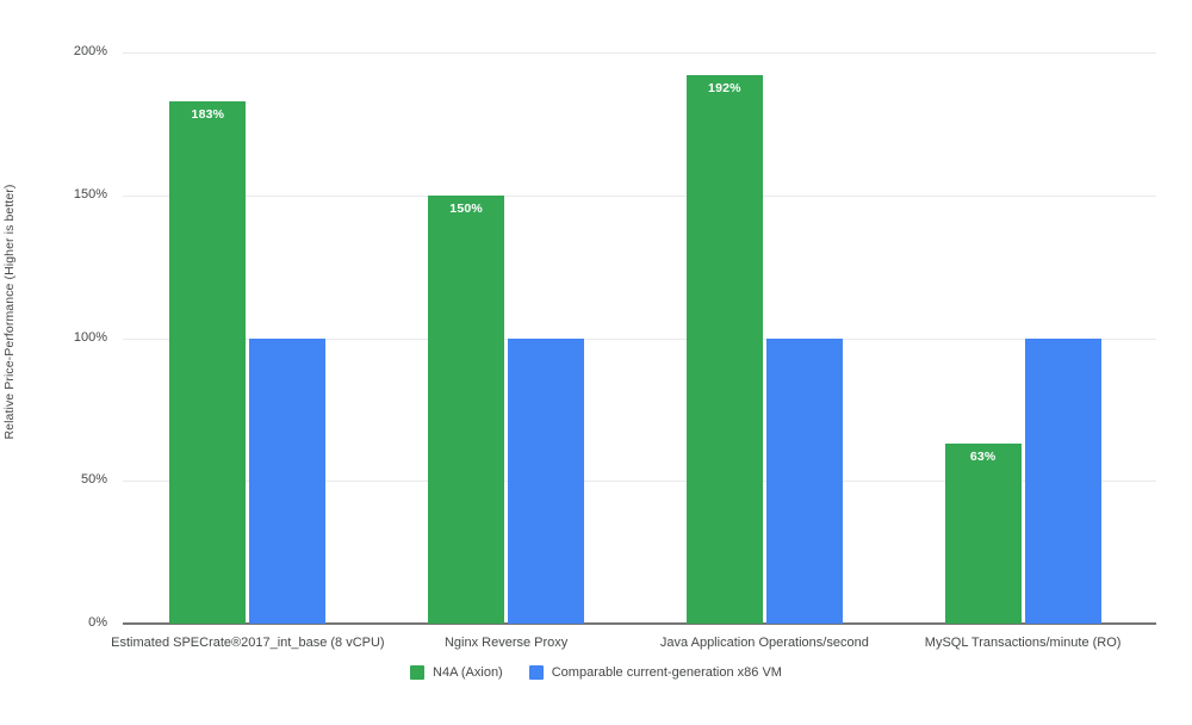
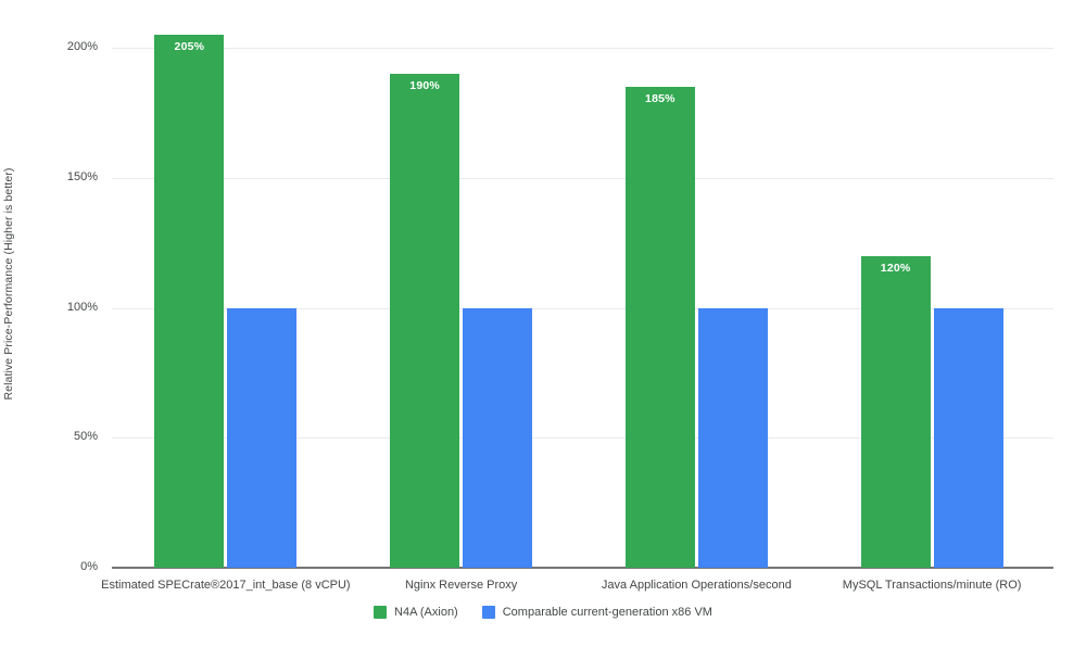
N4A (Axion)/Estimated SPECrate®2017_int_base (8 vCPU): 183% -> 205%
N4A (Axion)/Nginx Reverse Proxy: 150% -> 190%
N4A (Axion)/Java Application Operations/second: 192% -> 185%
N4A (Axion)/MySQL Transactions/minute (RO): 63% -> 120%
